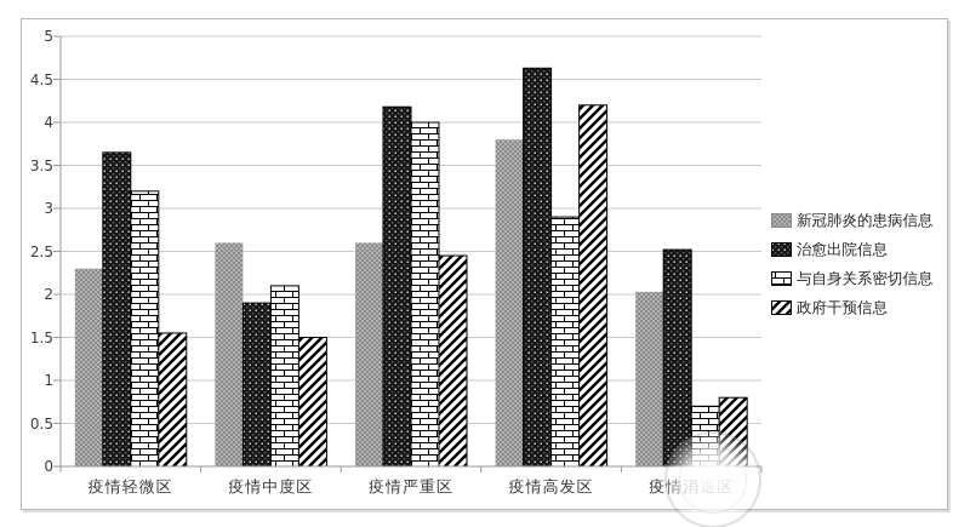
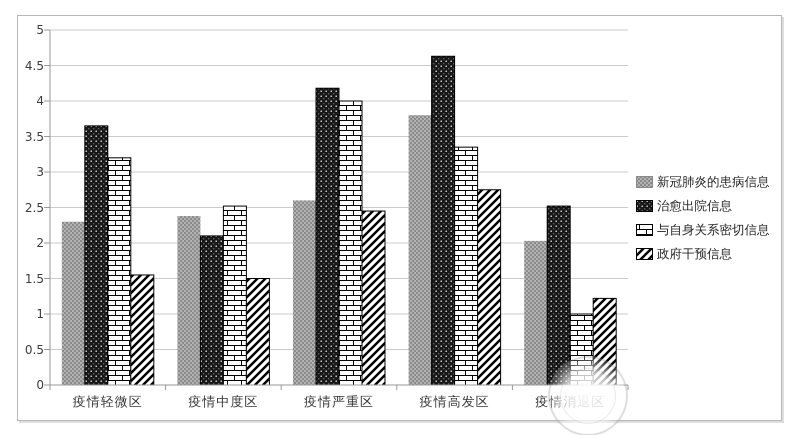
新冠肺炎的患病信息/疫情中度区: 2.6 -> 2.4
治愈出院信息/疫情中度区: 1.9 -> 2.1
与自身关系密切信息/疫情中度区: 2.1 -> 2.5
与自身关系密切信息/疫情高发区: 2.9 -> 3.4
政府干预信息/疫情高发区: 4.2 -> 2.8
与自身关系密切信息/疫情消退区: 0.7 -> 1.0
政府干预信息/疫情消退区: 0.8 -> 1.2
